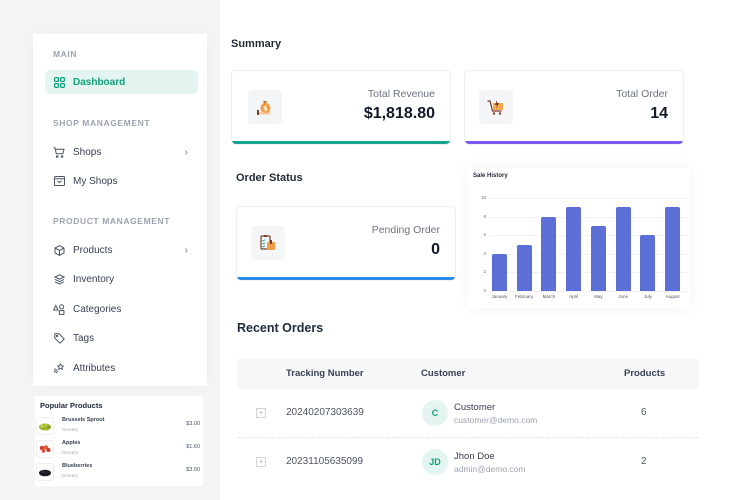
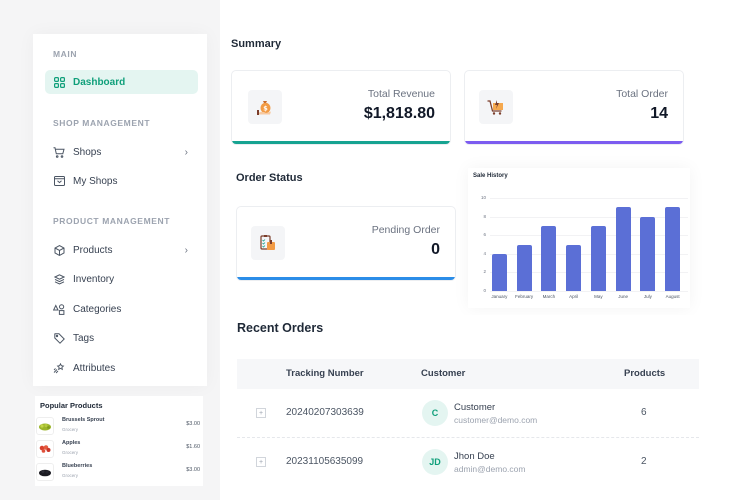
March: 8 -> 7
April: 9 -> 5
July: 6 -> 8
